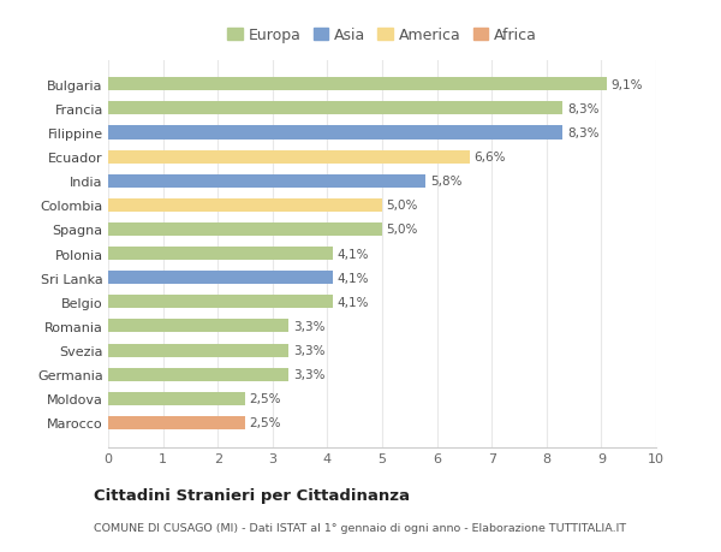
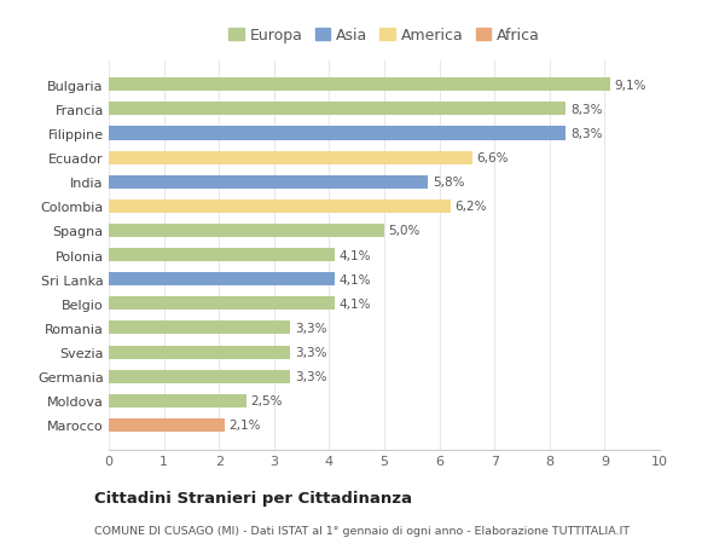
Colombia: 5,0% -> 6,2%
Marocco: 2,5% -> 2,1%
